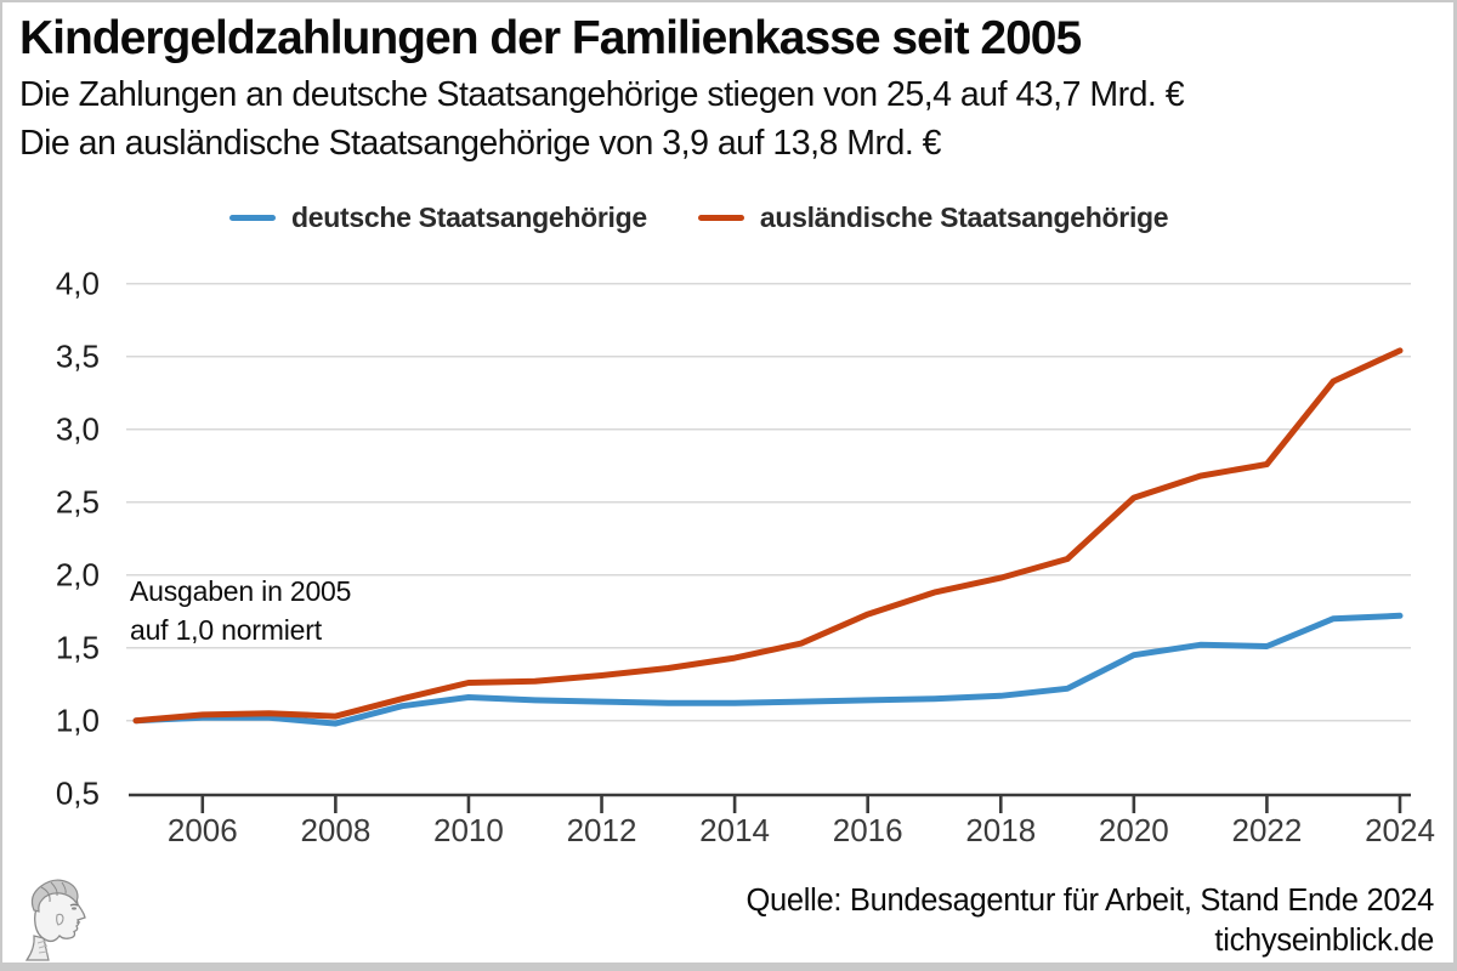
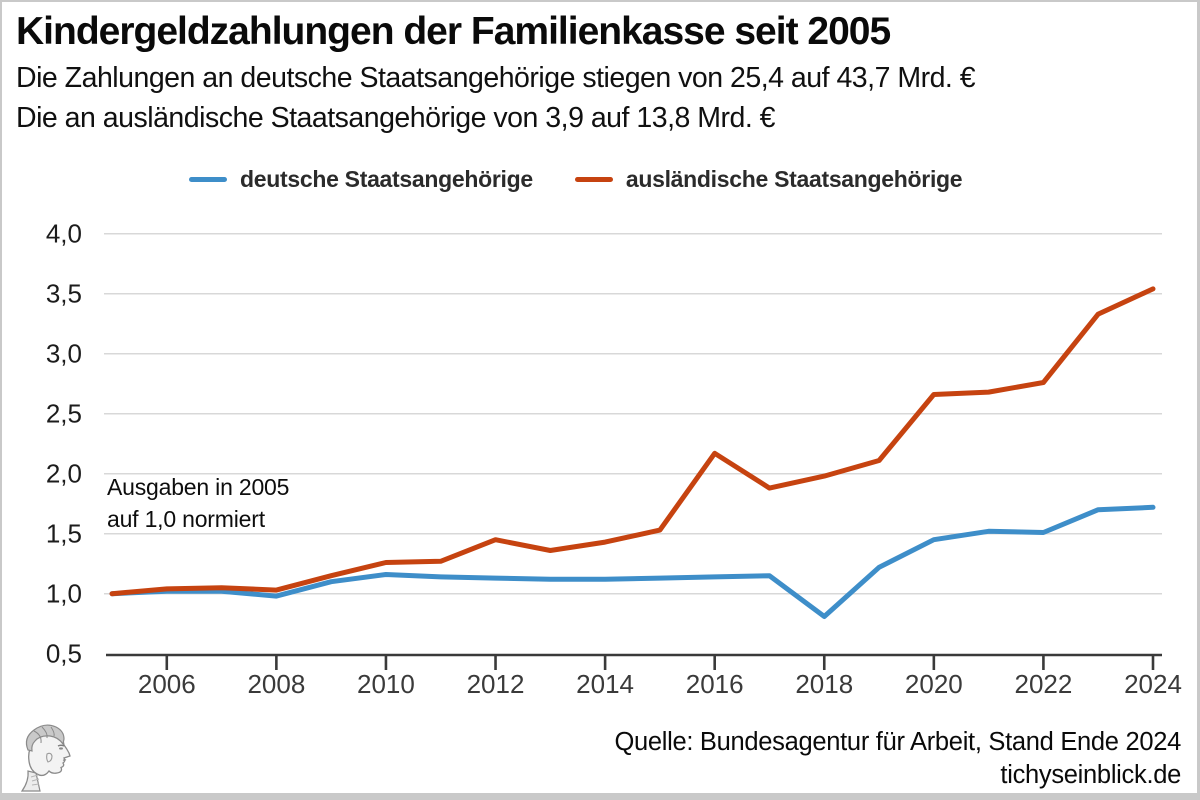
ausländische Staatsangehörige/2012: 1,31 -> 1,45
ausländische Staatsangehörige/2016: 1,73 -> 2,17
deutsche Staatsangehörige/2018: 1,17 -> 0,81
ausländische Staatsangehörige/2020: 2,53 -> 2,66
